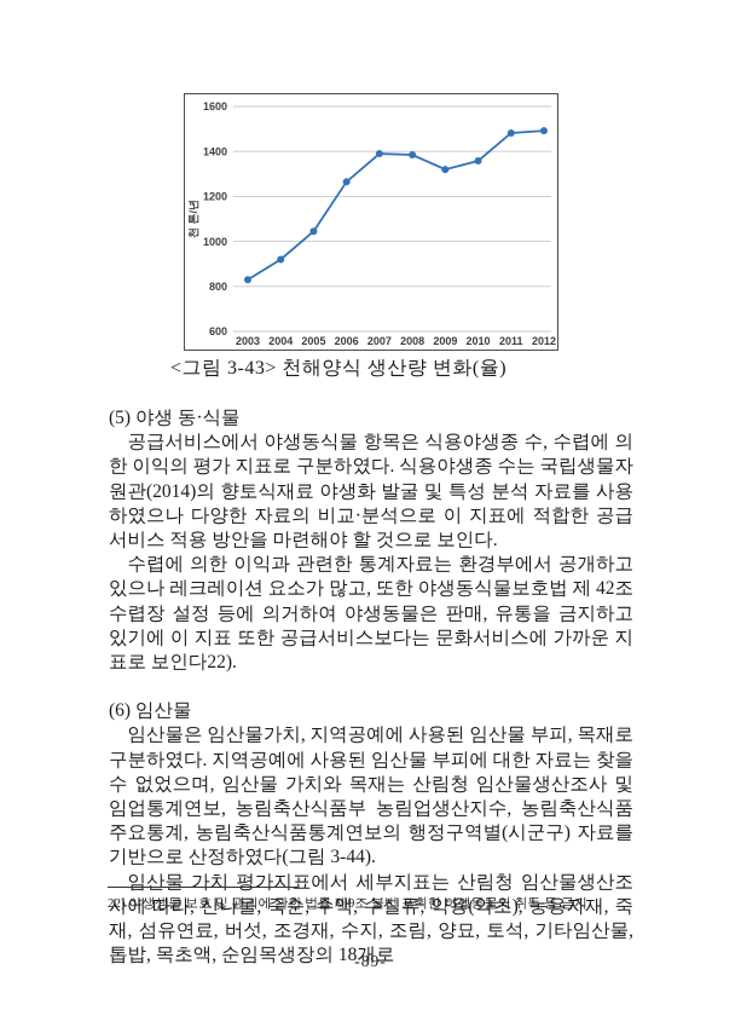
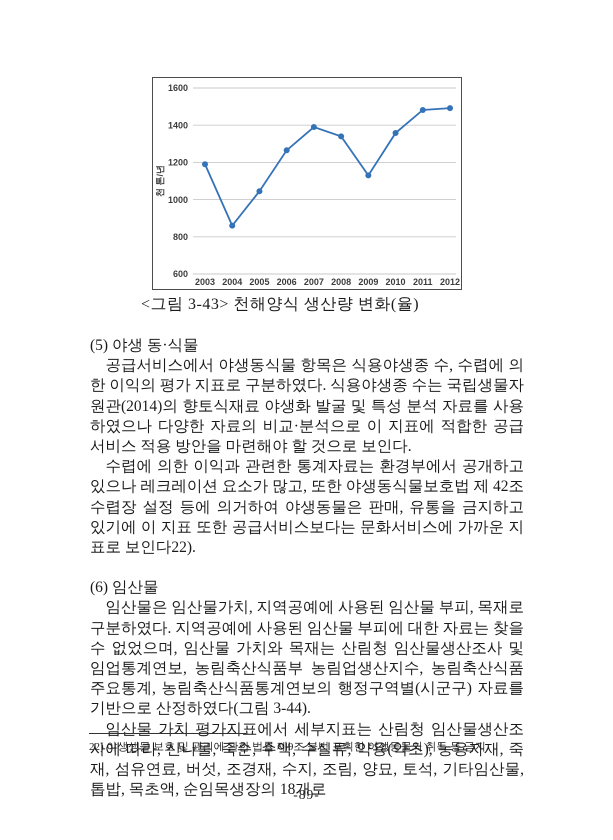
2003: 830 -> 1190
2004: 920 -> 860
2008: 1380 -> 1340
2009: 1320 -> 1130
